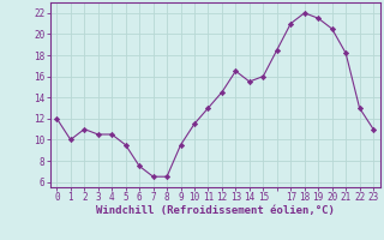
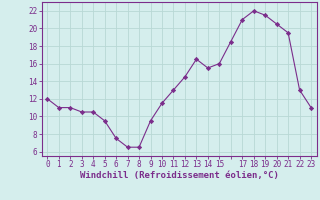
1: 10.0 -> 11.0
21: 18.2 -> 19.5
